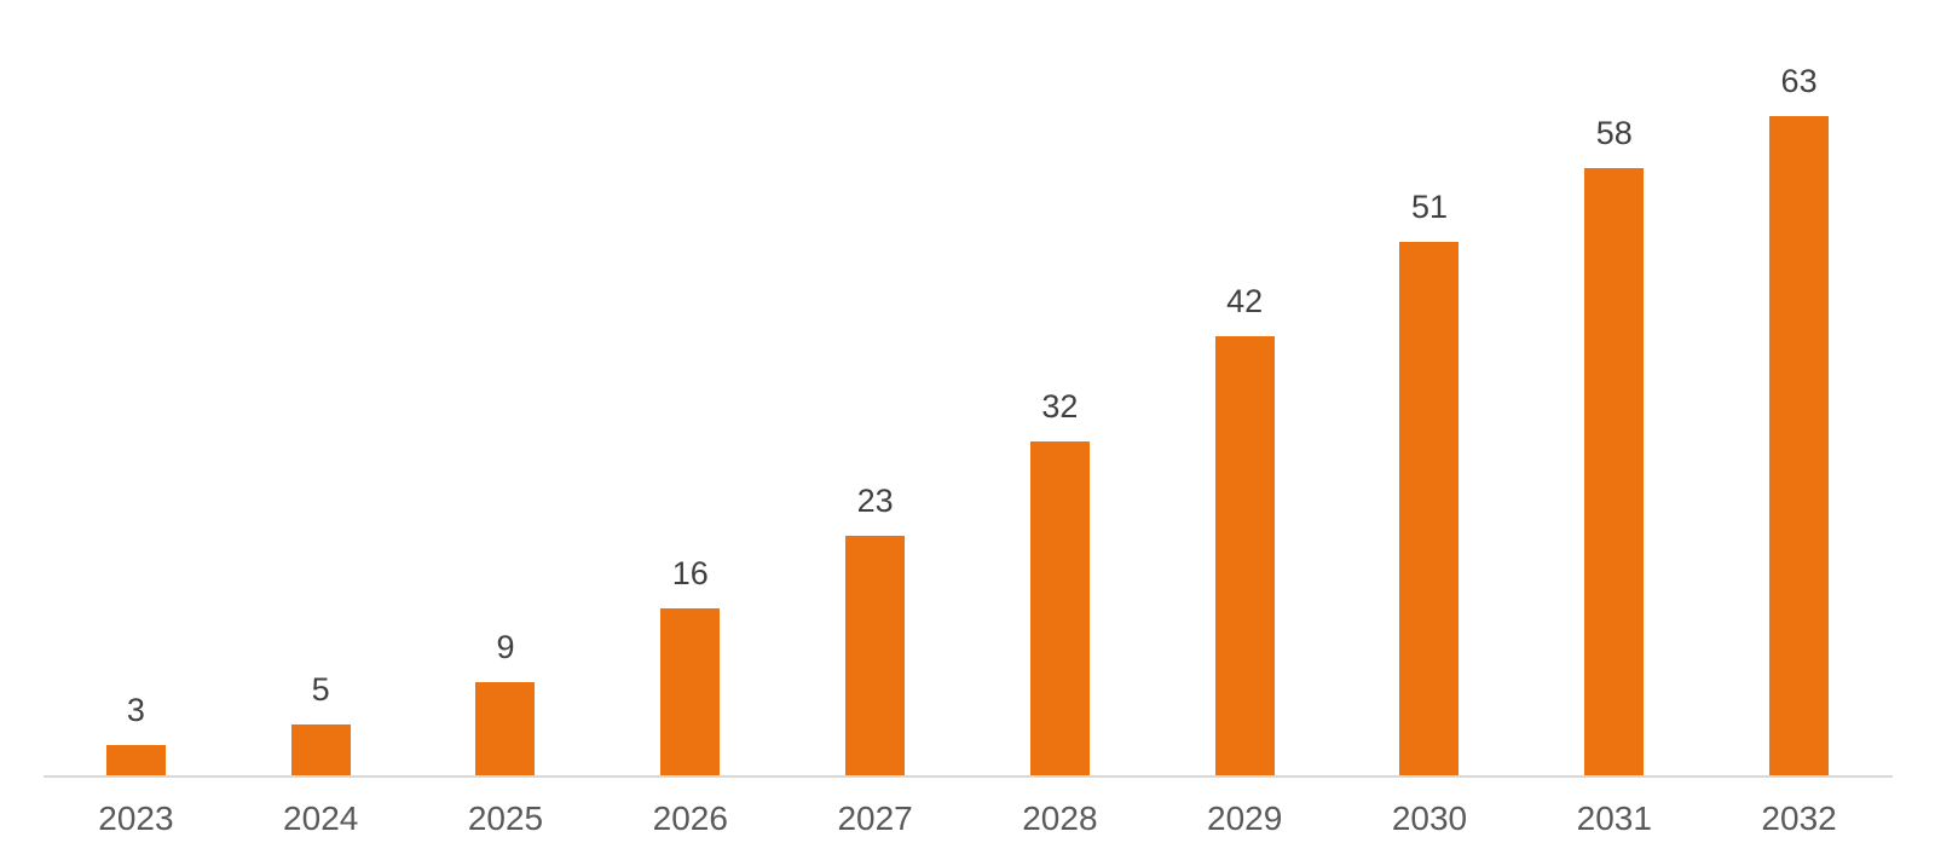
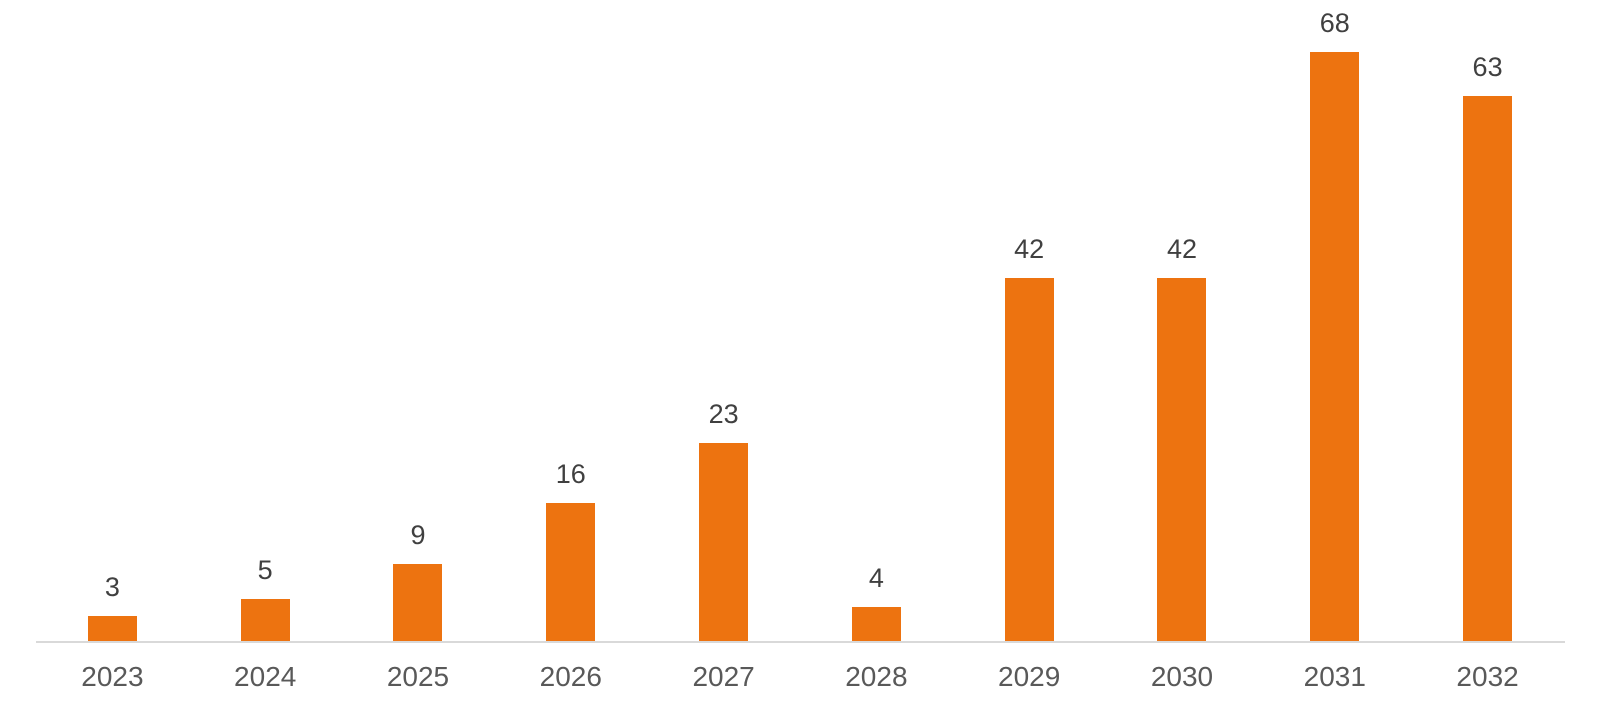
2028: 32 -> 4
2030: 51 -> 42
2031: 58 -> 68
